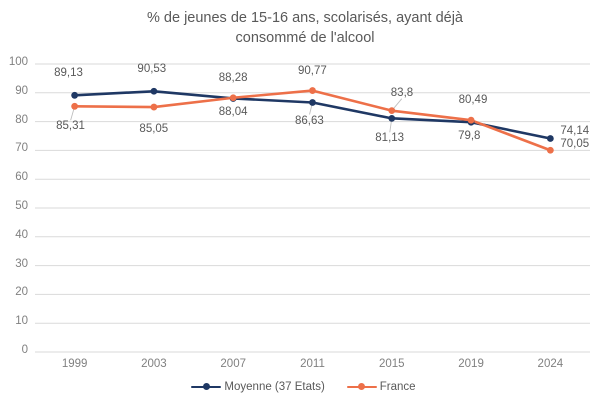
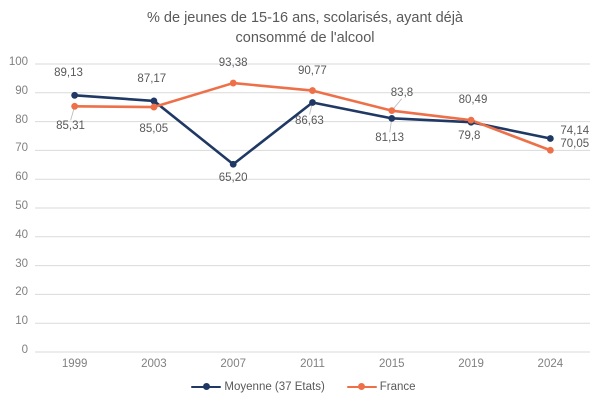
Moyenne (37 Etats)/2003: 90,53 -> 87,17
Moyenne (37 Etats)/2007: 88,04 -> 65,20
France/2007: 88,28 -> 93,38
